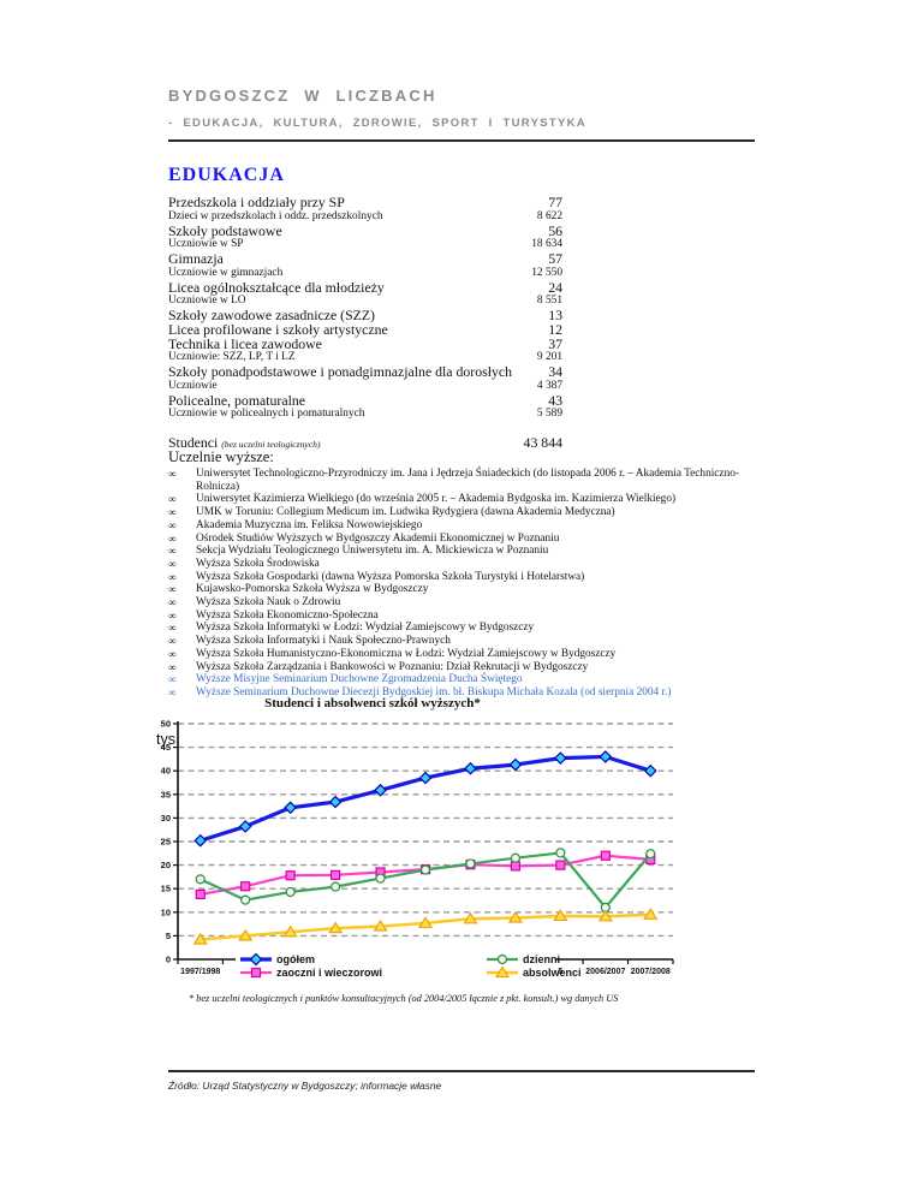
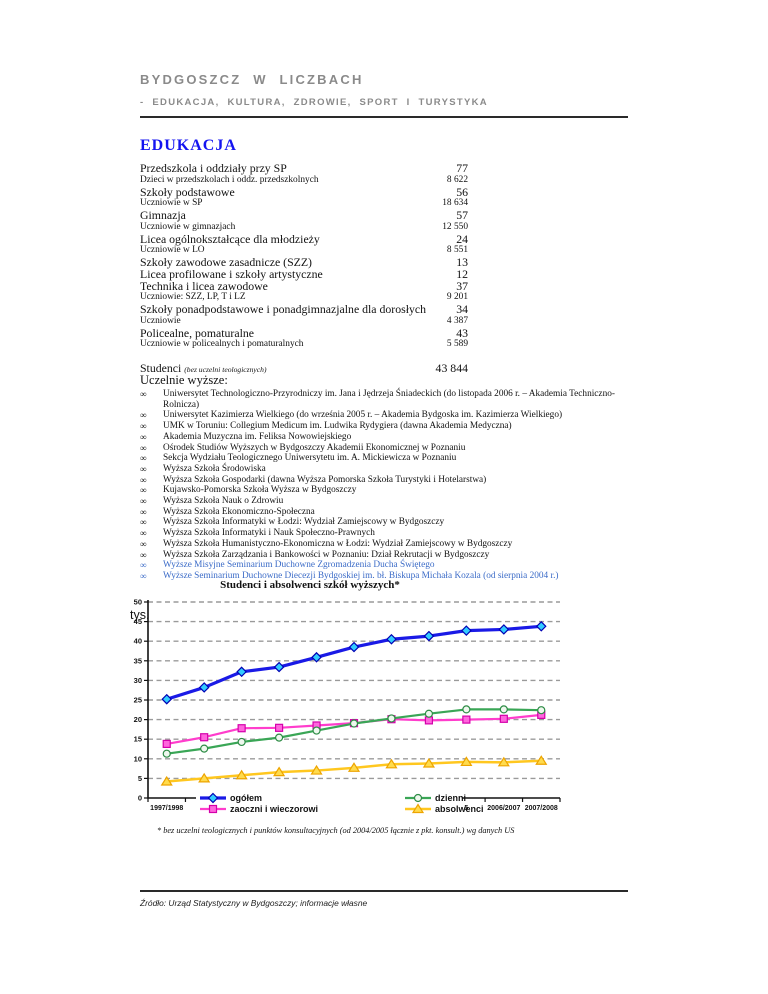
dzienni/1997/1998: 17 -> 11
zaoczni i wieczorowi/2006/2007: 22 -> 20
dzienni/2006/2007: 11 -> 23
ogółem/2007/2008: 40 -> 44
